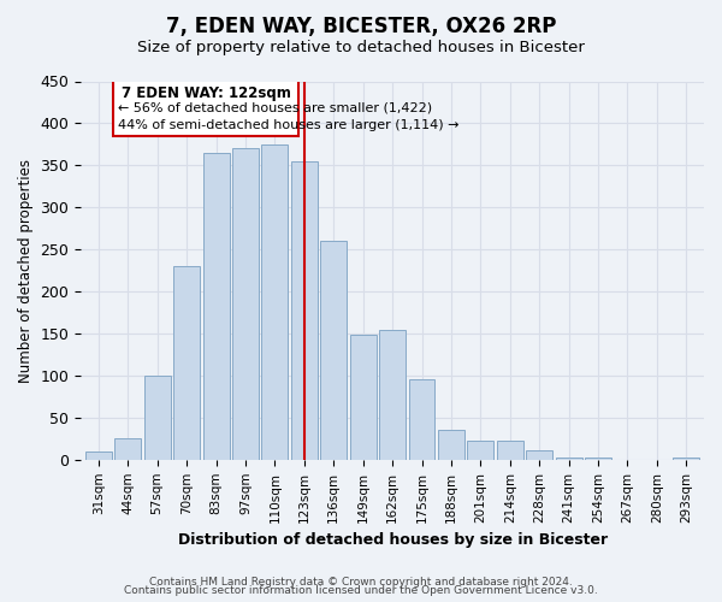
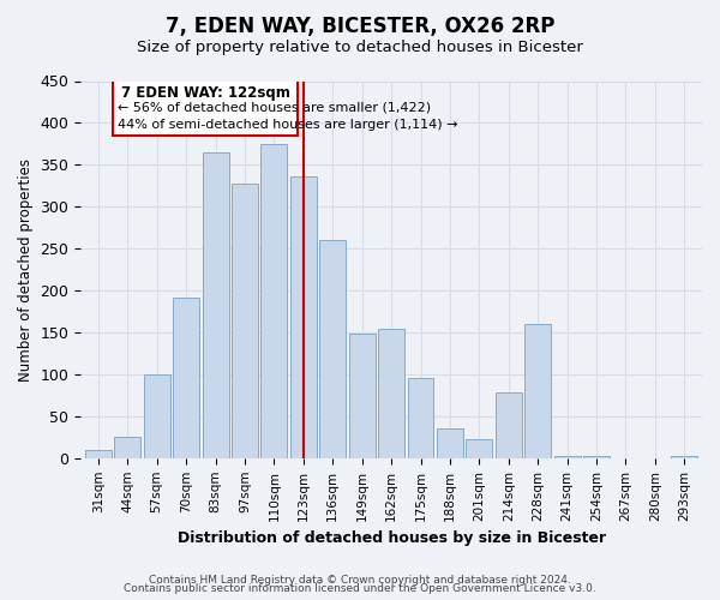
70sqm: 230 -> 192
97sqm: 370 -> 328
123sqm: 355 -> 336
214sqm: 22 -> 78
228sqm: 11 -> 160
